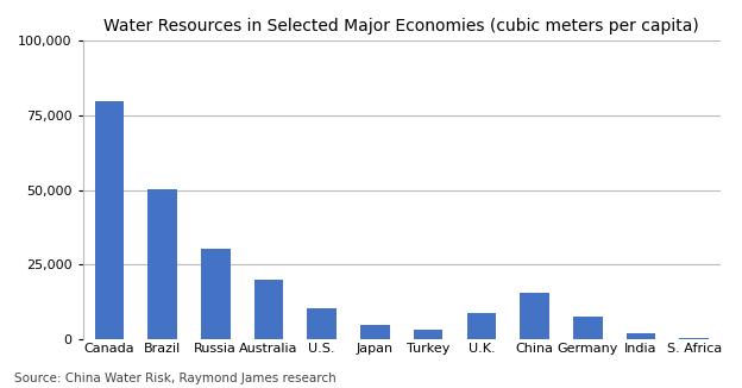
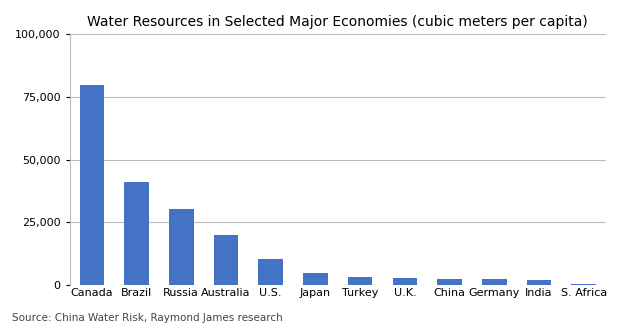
Brazil: 50,500 -> 41,000
U.K.: 9,000 -> 2,900
China: 15,500 -> 2,500
Germany: 7,500 -> 2,600
